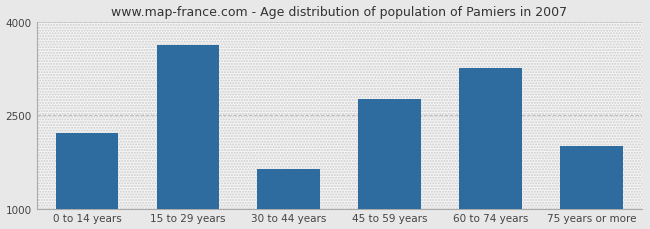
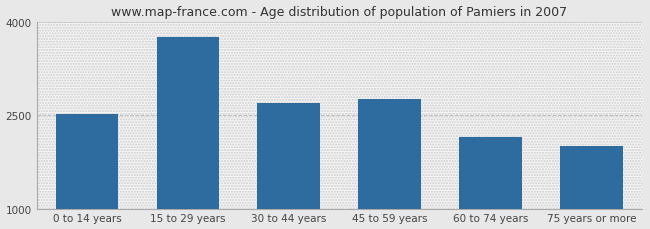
0 to 14 years: 2220 -> 2520
15 to 29 years: 3620 -> 3750
30 to 44 years: 1640 -> 2700
60 to 74 years: 3260 -> 2150
